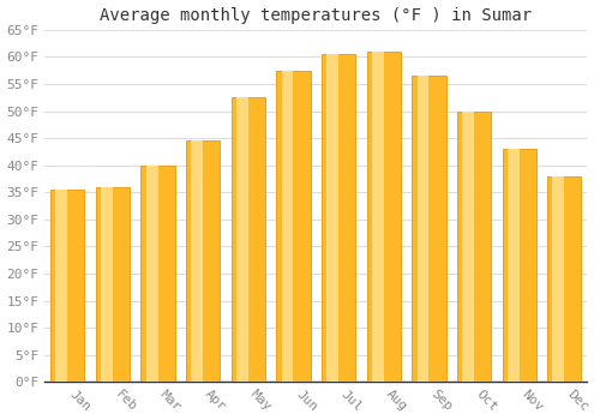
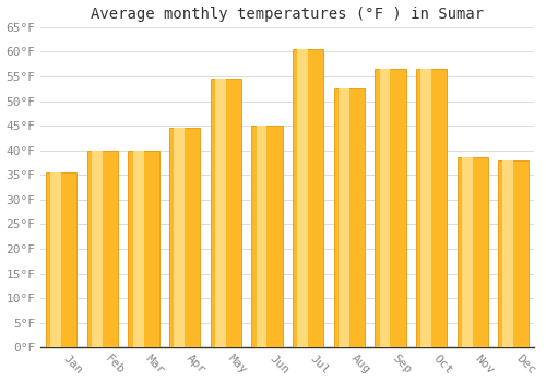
Feb: 36.0°F -> 40.0°F
May: 52.5°F -> 54.5°F
Jun: 57.5°F -> 45.0°F
Aug: 61.0°F -> 52.5°F
Oct: 50.0°F -> 56.5°F
Nov: 43.0°F -> 38.5°F
